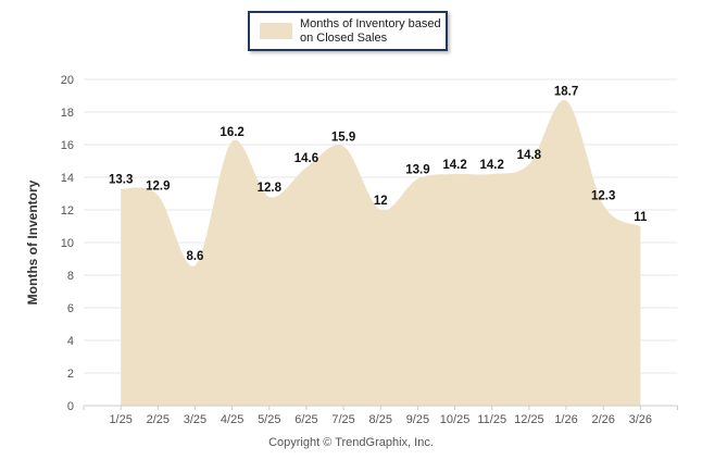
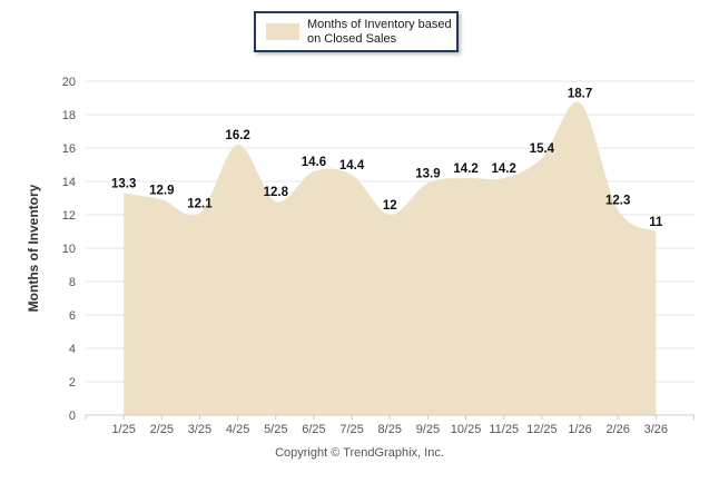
3/25: 8.6 -> 12.1
7/25: 15.9 -> 14.4
12/25: 14.8 -> 15.4
